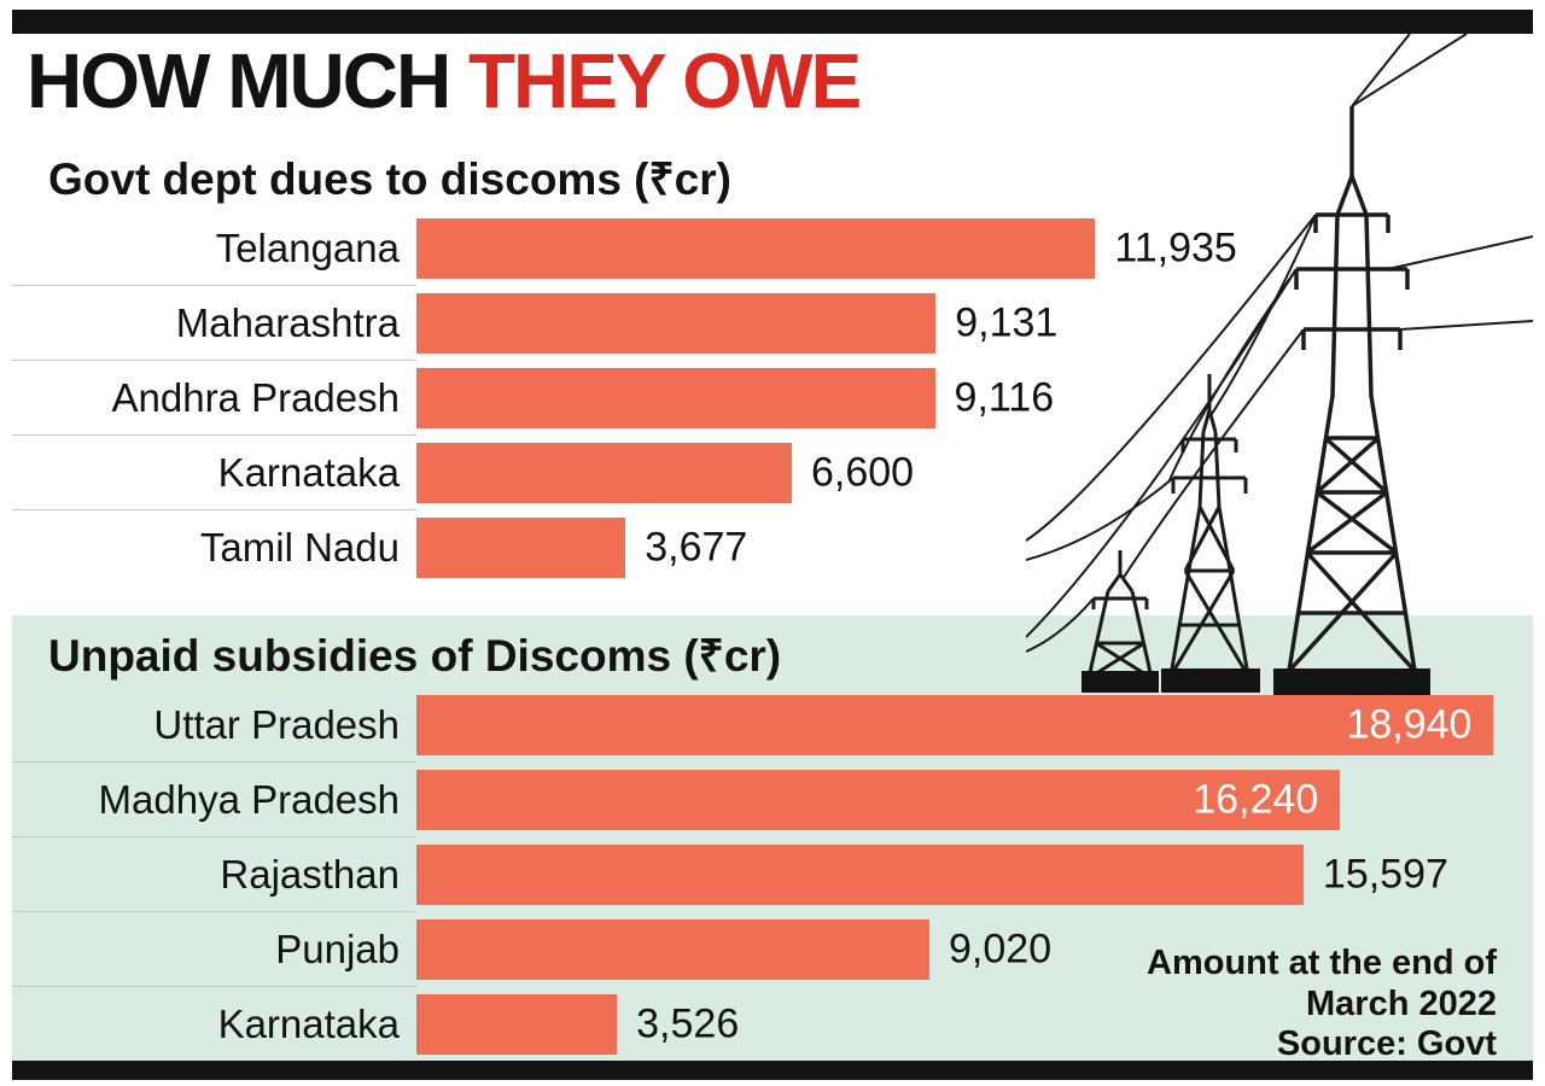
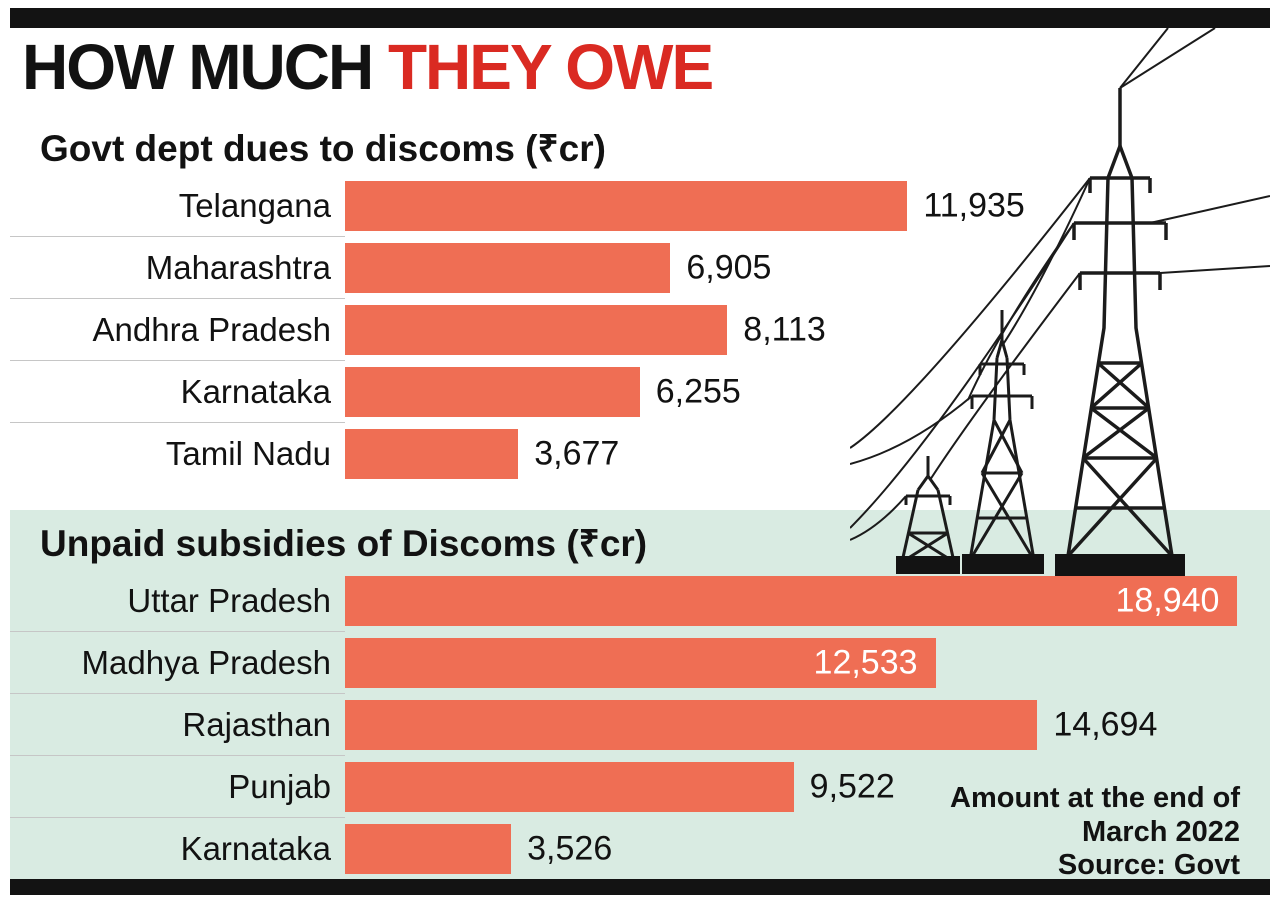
Govt dept dues to discoms (₹cr)/Maharashtra: 9,131 -> 6,905
Govt dept dues to discoms (₹cr)/Andhra Pradesh: 9,116 -> 8,113
Govt dept dues to discoms (₹cr)/Karnataka: 6,600 -> 6,255
Unpaid subsidies of Discoms (₹cr)/Madhya Pradesh: 16,240 -> 12,533
Unpaid subsidies of Discoms (₹cr)/Rajasthan: 15,597 -> 14,694
Unpaid subsidies of Discoms (₹cr)/Punjab: 9,020 -> 9,522
